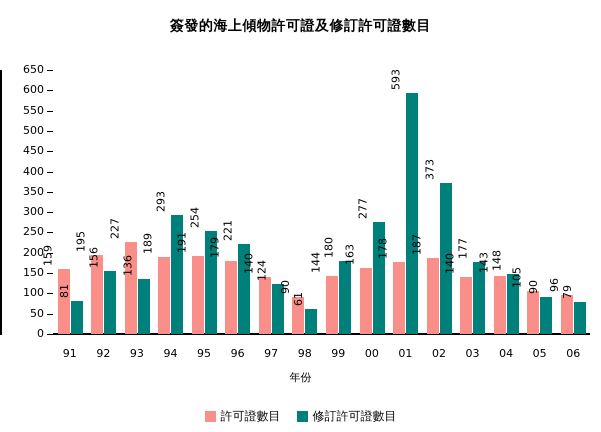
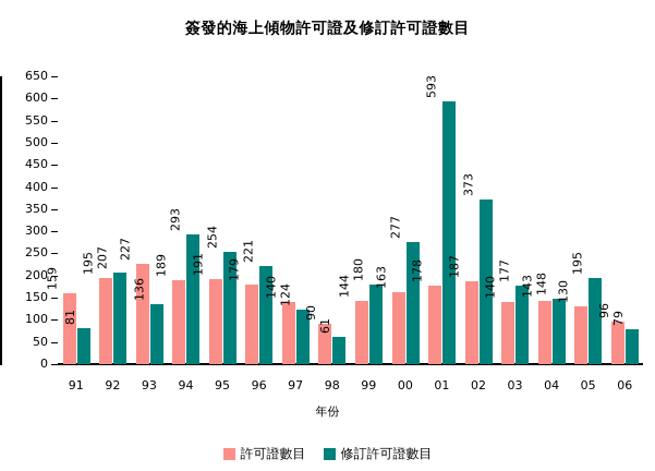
修訂許可證數目/92: 156 -> 207
許可證數目/05: 105 -> 130
修訂許可證數目/05: 90 -> 195
